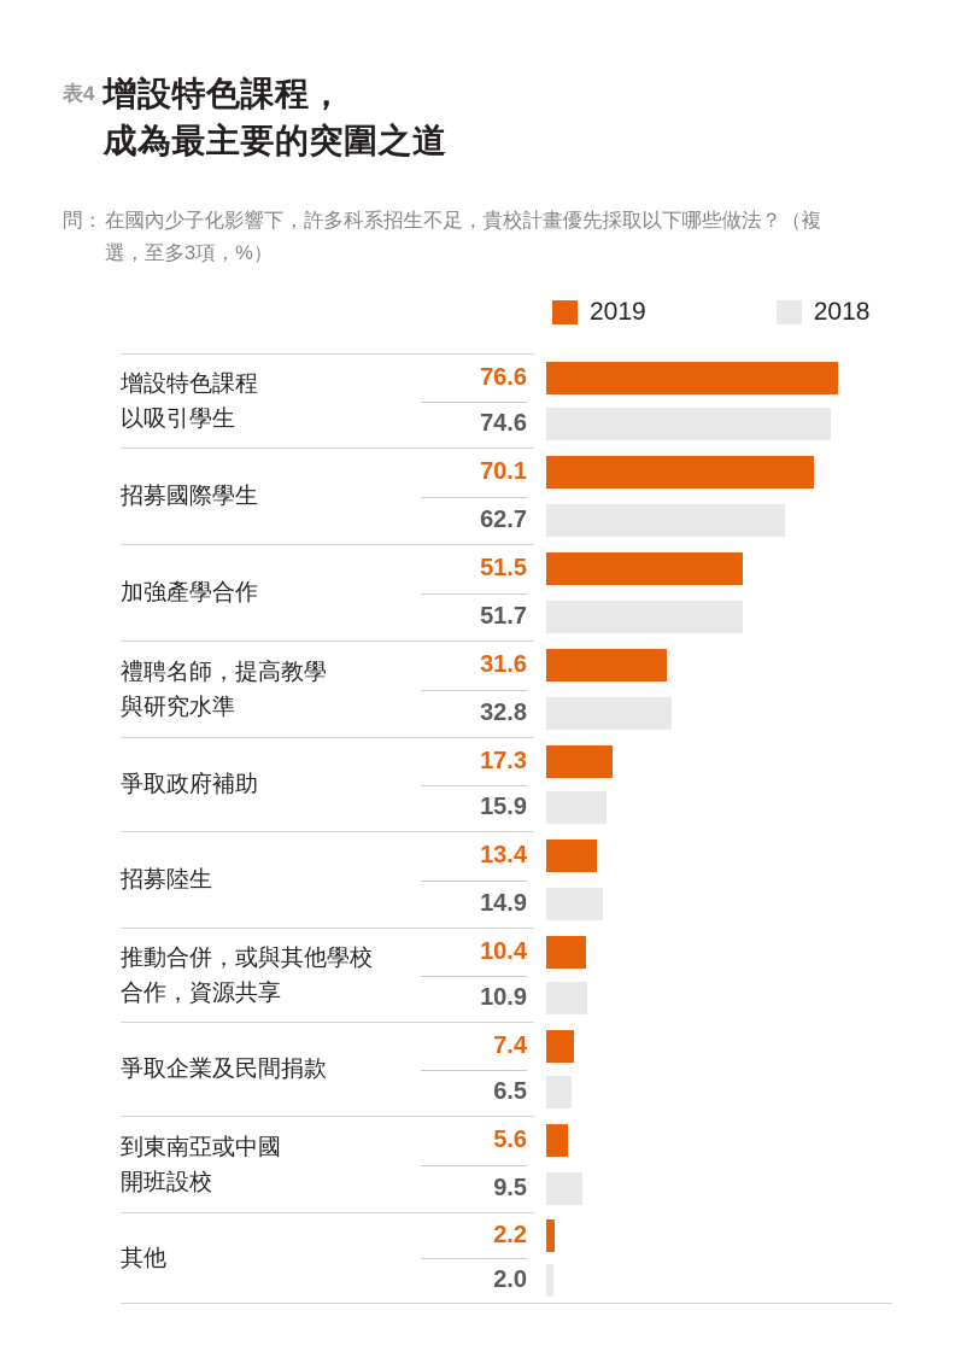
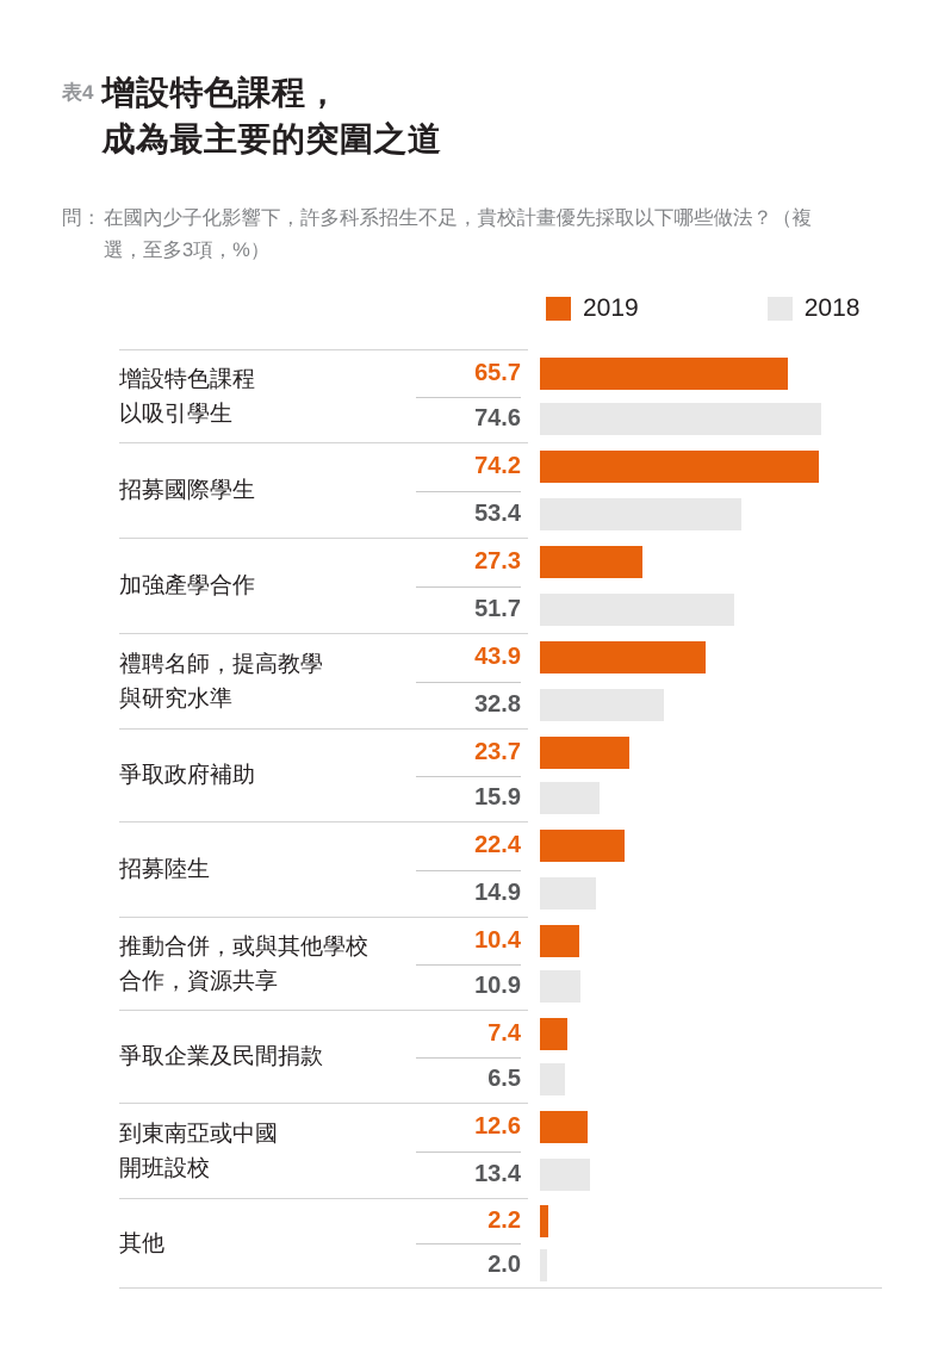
2019/增設特色課程以吸引學生: 76.6 -> 65.7
2019/招募國際學生: 70.1 -> 74.2
2018/招募國際學生: 62.7 -> 53.4
2019/加強產學合作: 51.5 -> 27.3
2019/禮聘名師，提高教學與研究水準: 31.6 -> 43.9
2019/爭取政府補助: 17.3 -> 23.7
2019/招募陸生: 13.4 -> 22.4
2019/到東南亞或中國開班設校: 5.6 -> 12.6
2018/到東南亞或中國開班設校: 9.5 -> 13.4
